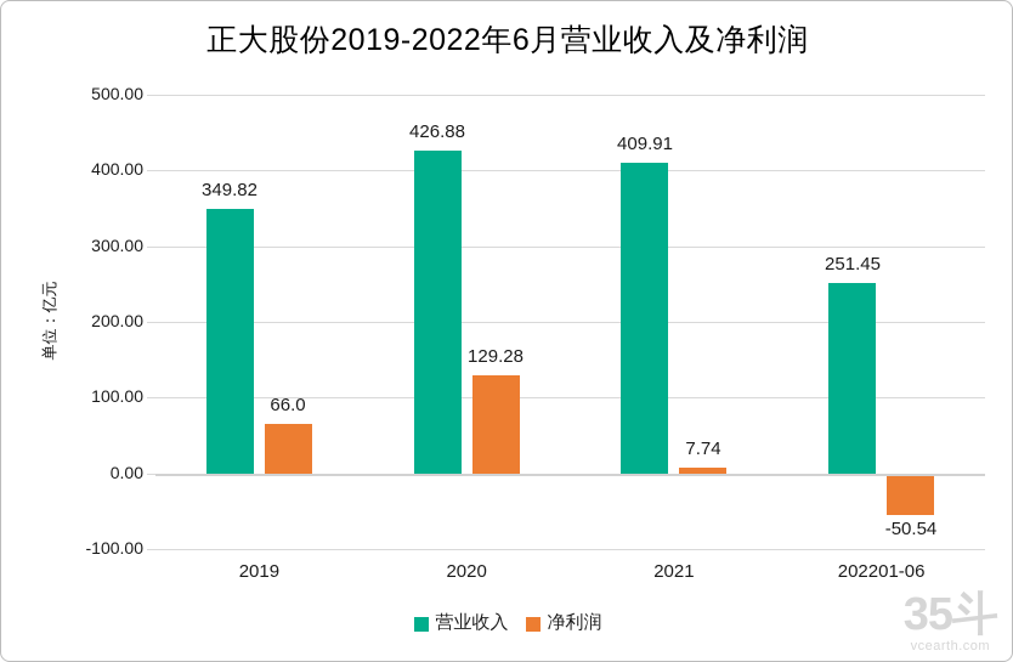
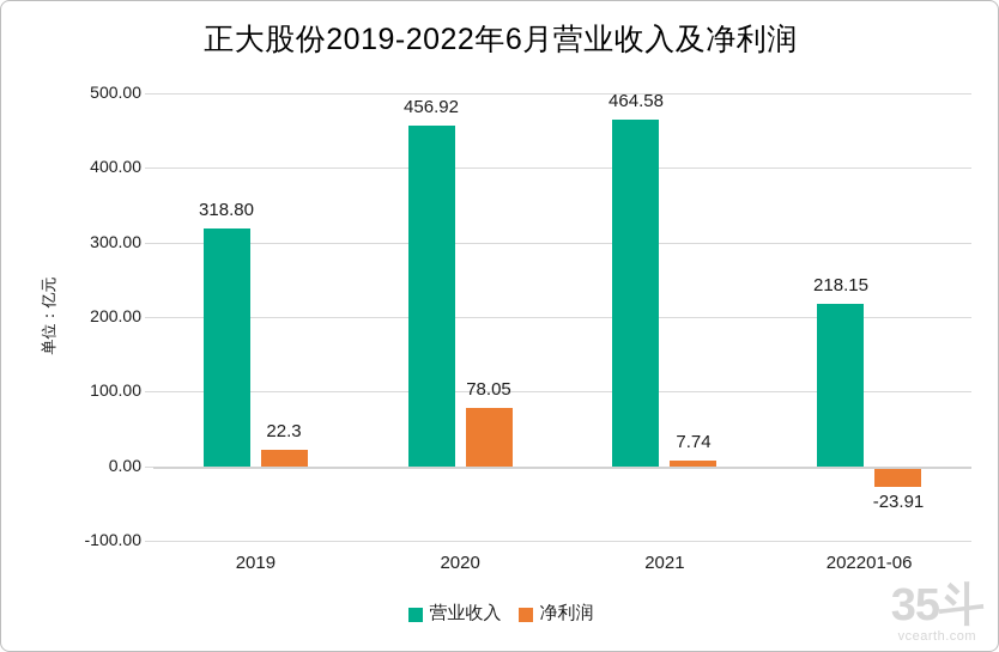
营业收入/2019: 349.82 -> 318.80
净利润/2019: 66.0 -> 22.3
营业收入/2020: 426.88 -> 456.92
净利润/2020: 129.28 -> 78.05
营业收入/2021: 409.91 -> 464.58
营业收入/202201-06: 251.45 -> 218.15
净利润/202201-06: -50.54 -> -23.91
